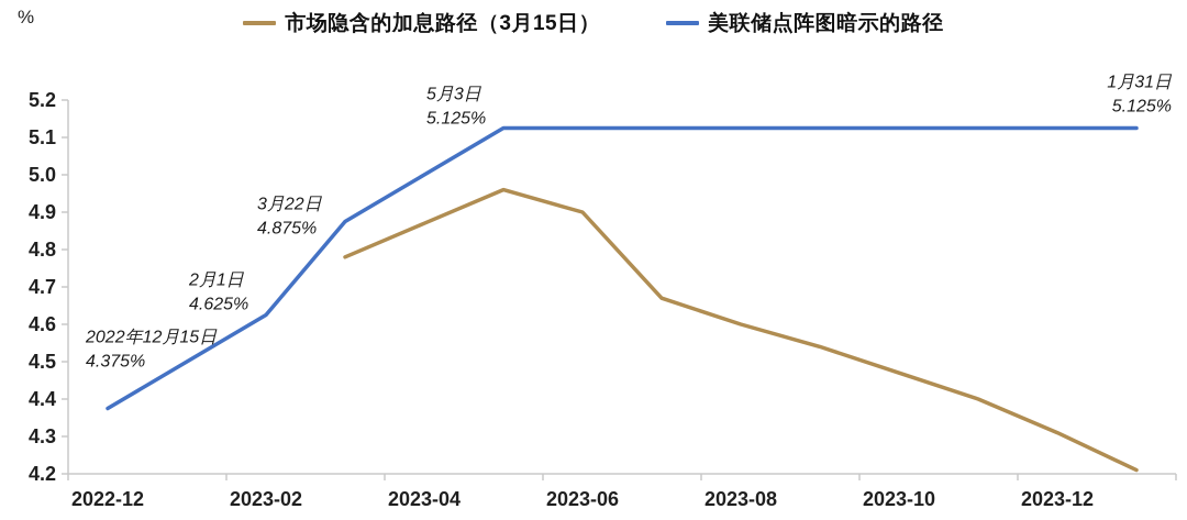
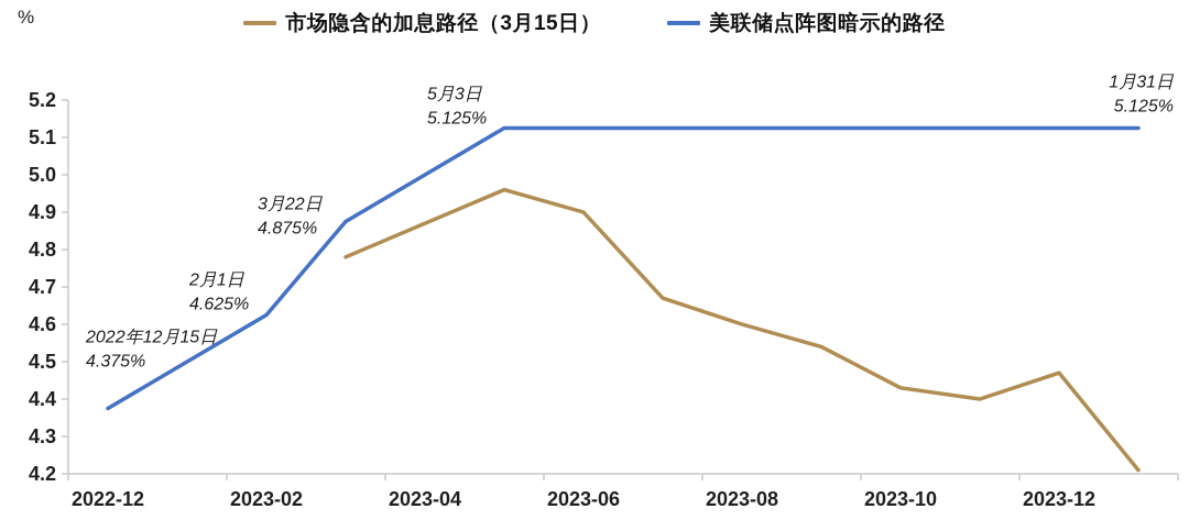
市场隐含的加息路径（3月15日）/2023-10: 4.47 -> 4.43
市场隐含的加息路径（3月15日）/2023-12: 4.31 -> 4.47
